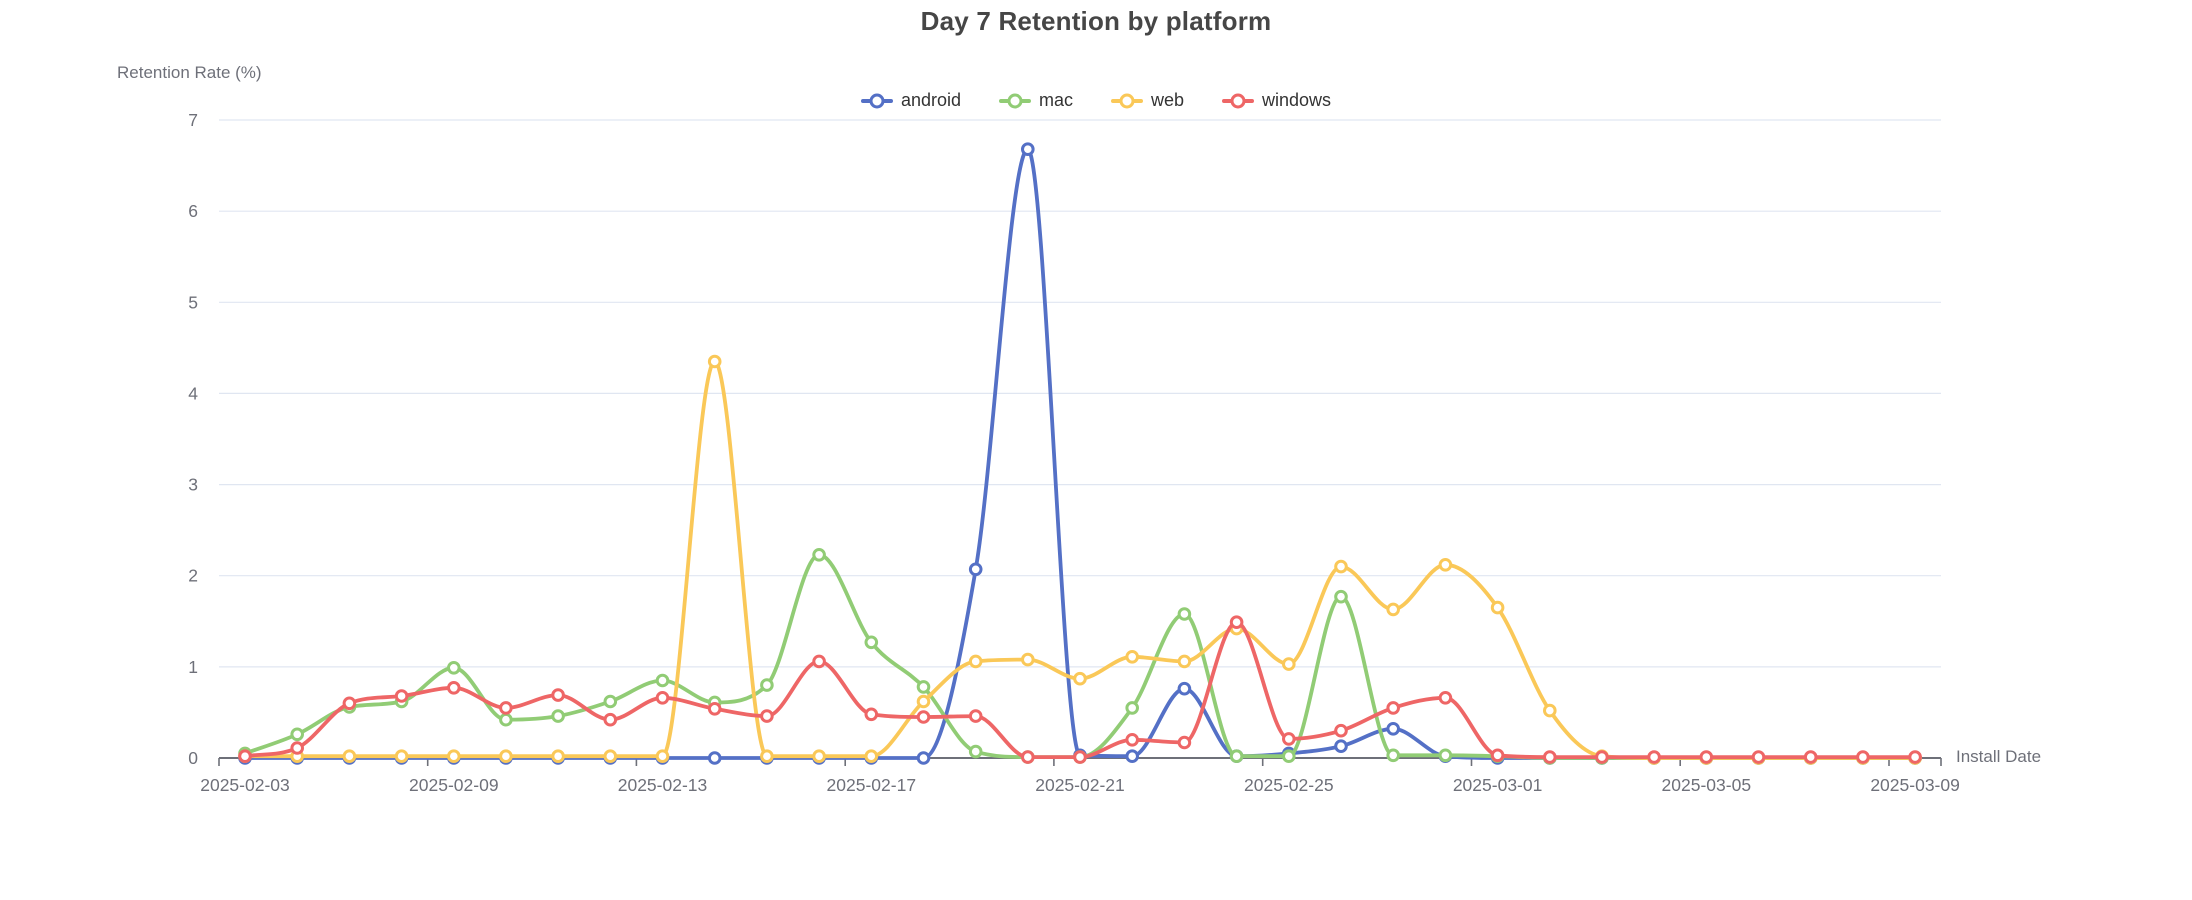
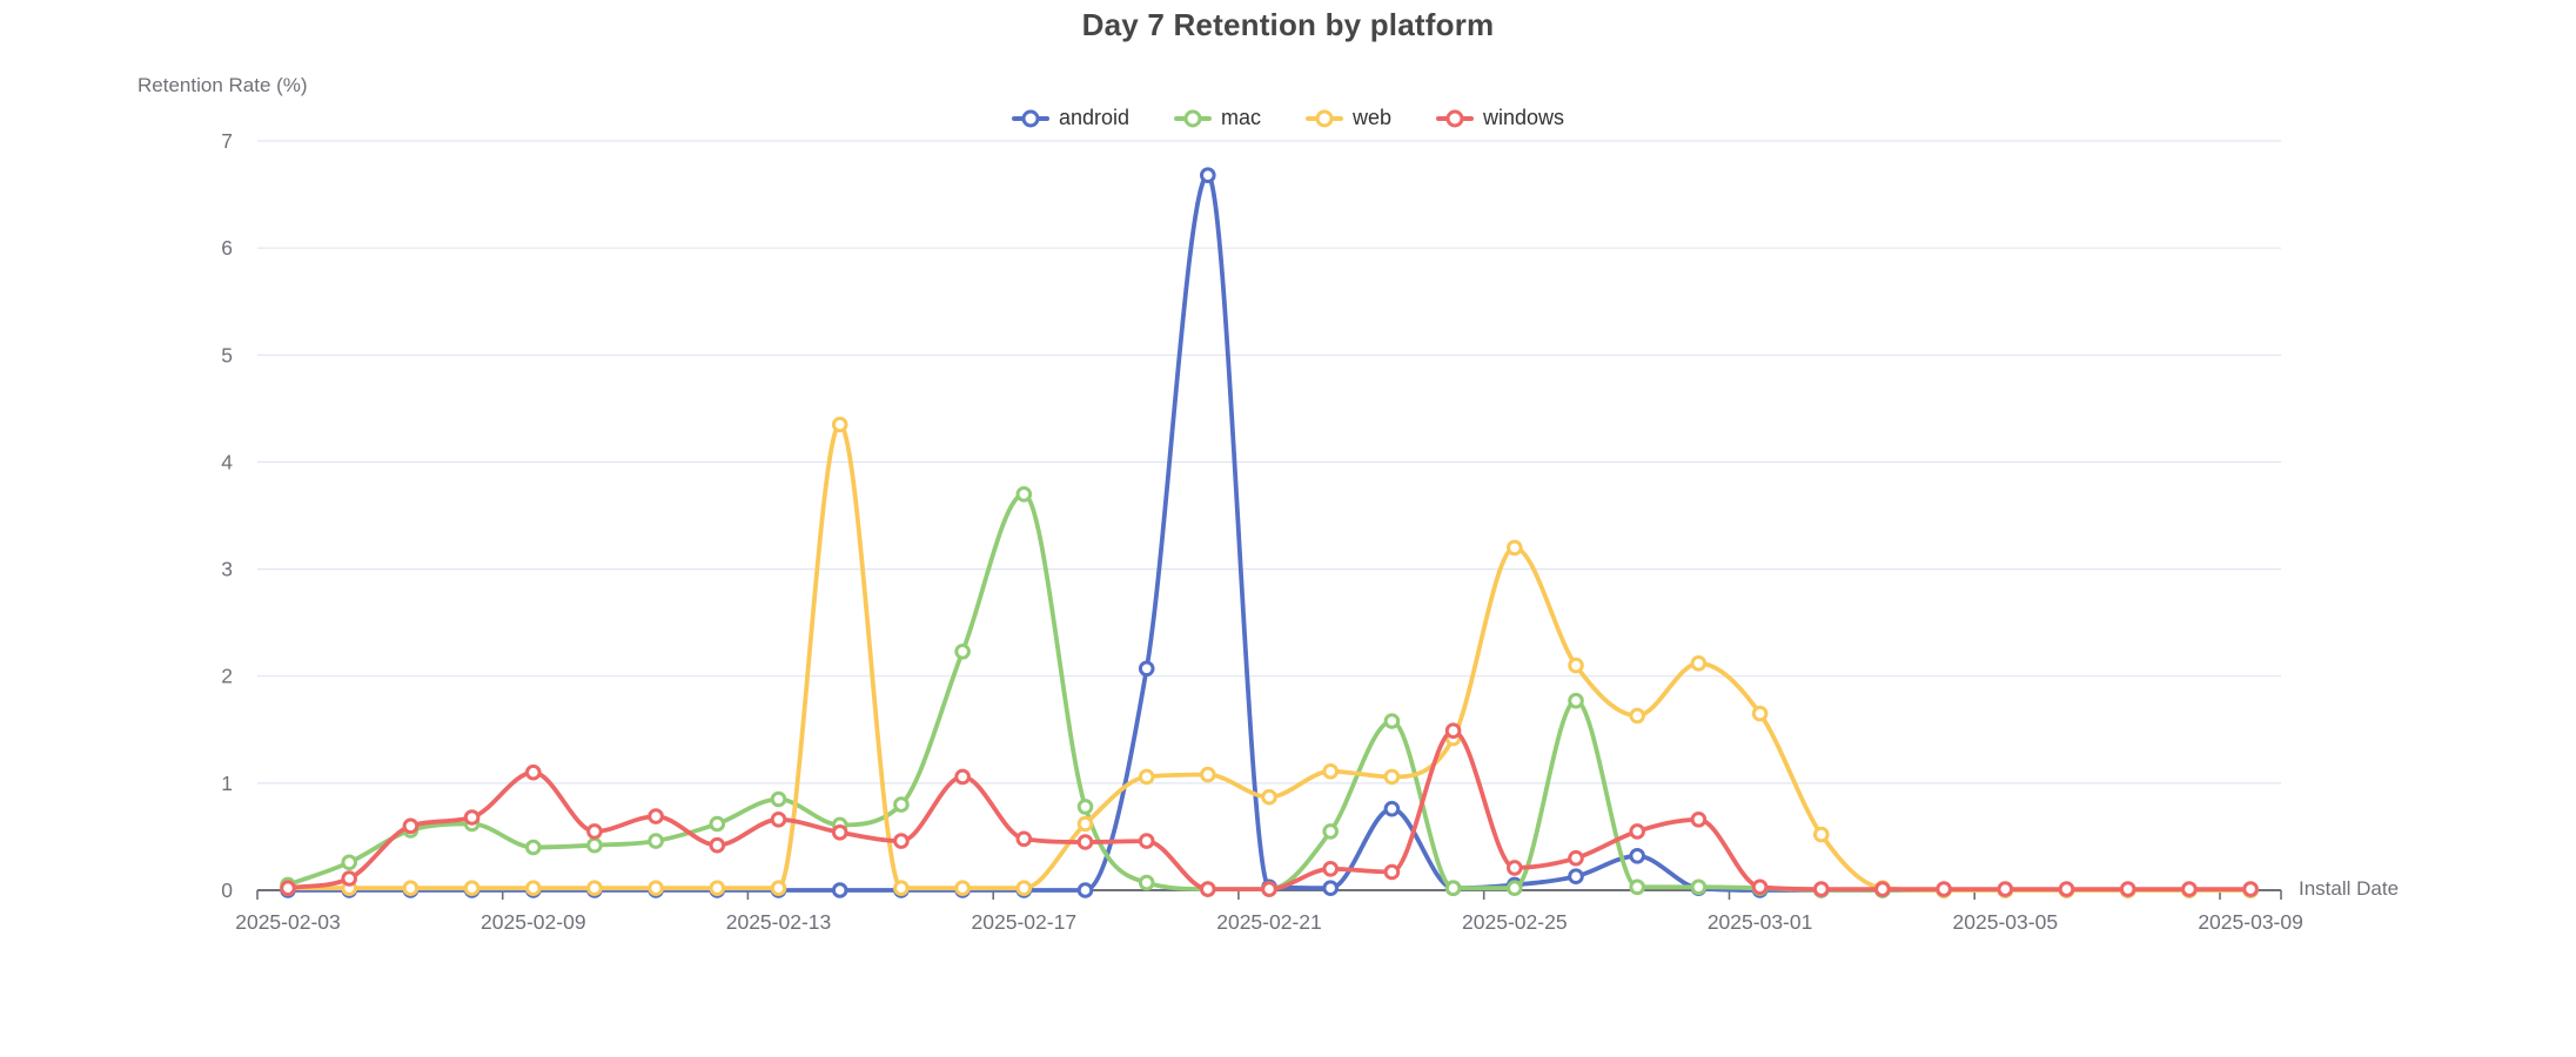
mac/2025-02-09: 1.0 -> 0.4
windows/2025-02-09: 0.8 -> 1.1
mac/2025-02-17: 1.3 -> 3.7
web/2025-02-25: 1.0 -> 3.2
